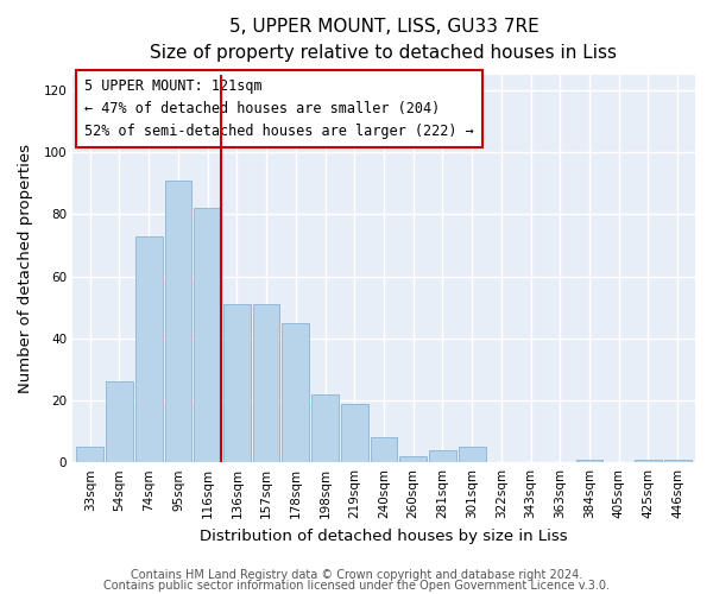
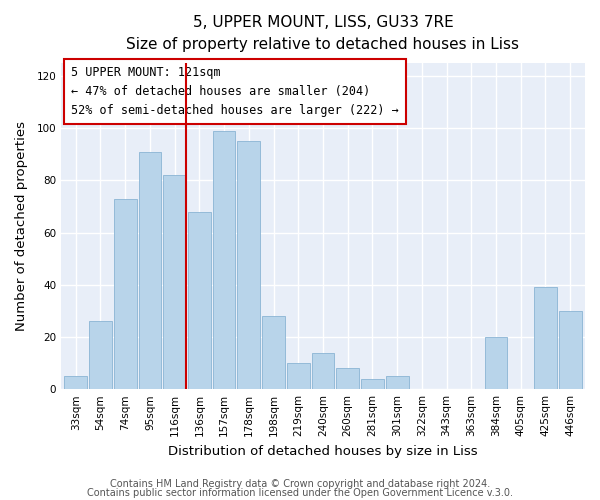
136sqm: 51 -> 68
157sqm: 51 -> 99
178sqm: 45 -> 95
198sqm: 22 -> 28
219sqm: 19 -> 10
240sqm: 8 -> 14
260sqm: 2 -> 8
384sqm: 1 -> 20
425sqm: 1 -> 39
446sqm: 1 -> 30
